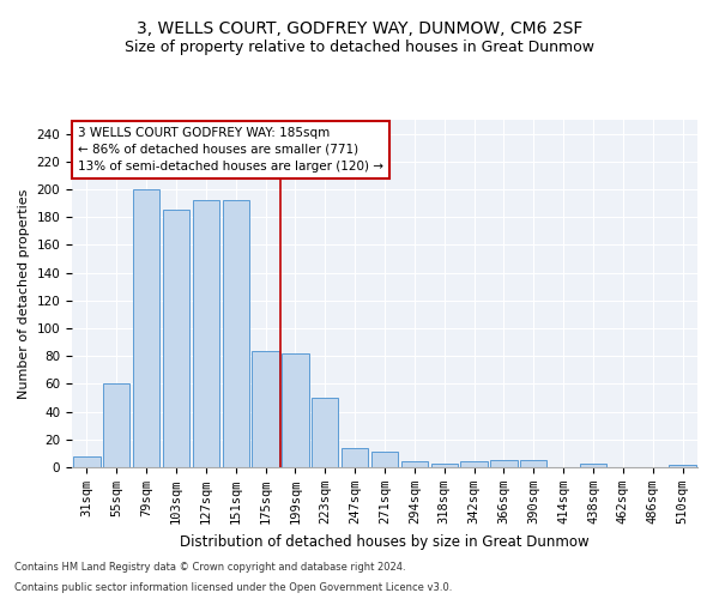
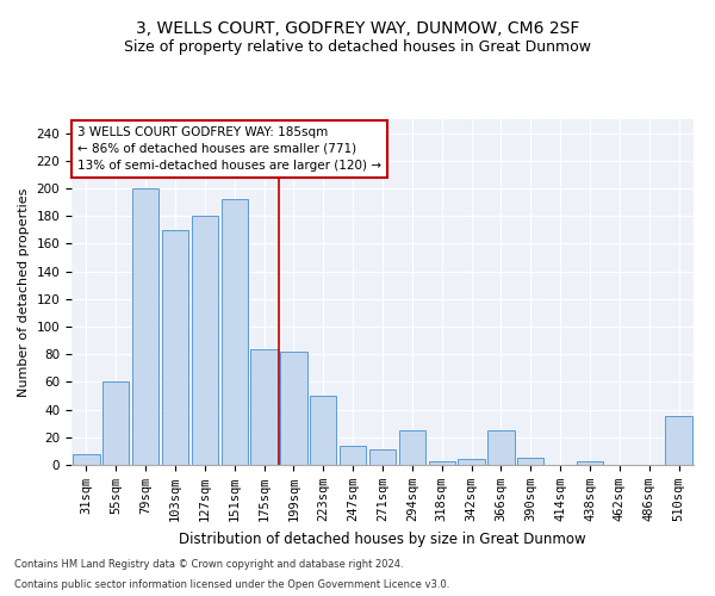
103sqm: 185 -> 170
127sqm: 192 -> 180
294sqm: 4 -> 25
366sqm: 5 -> 25
510sqm: 2 -> 35
